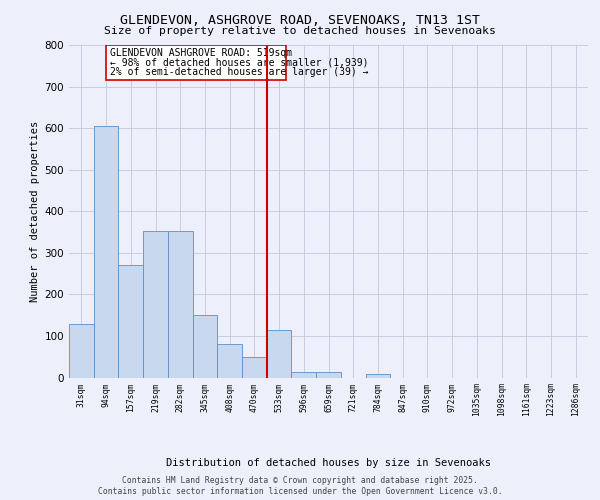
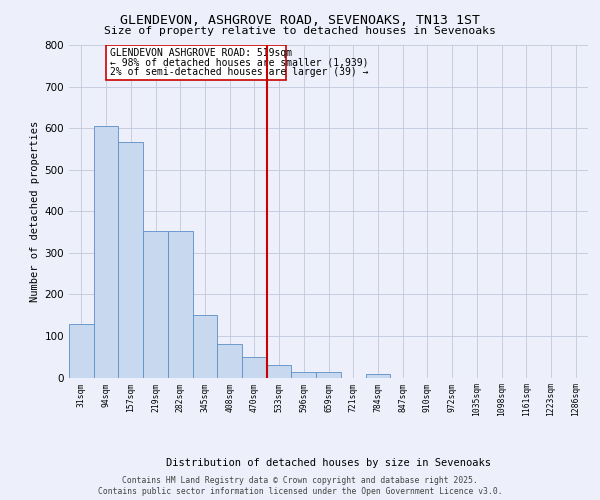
157sqm: 270 -> 566
533sqm: 115 -> 30
